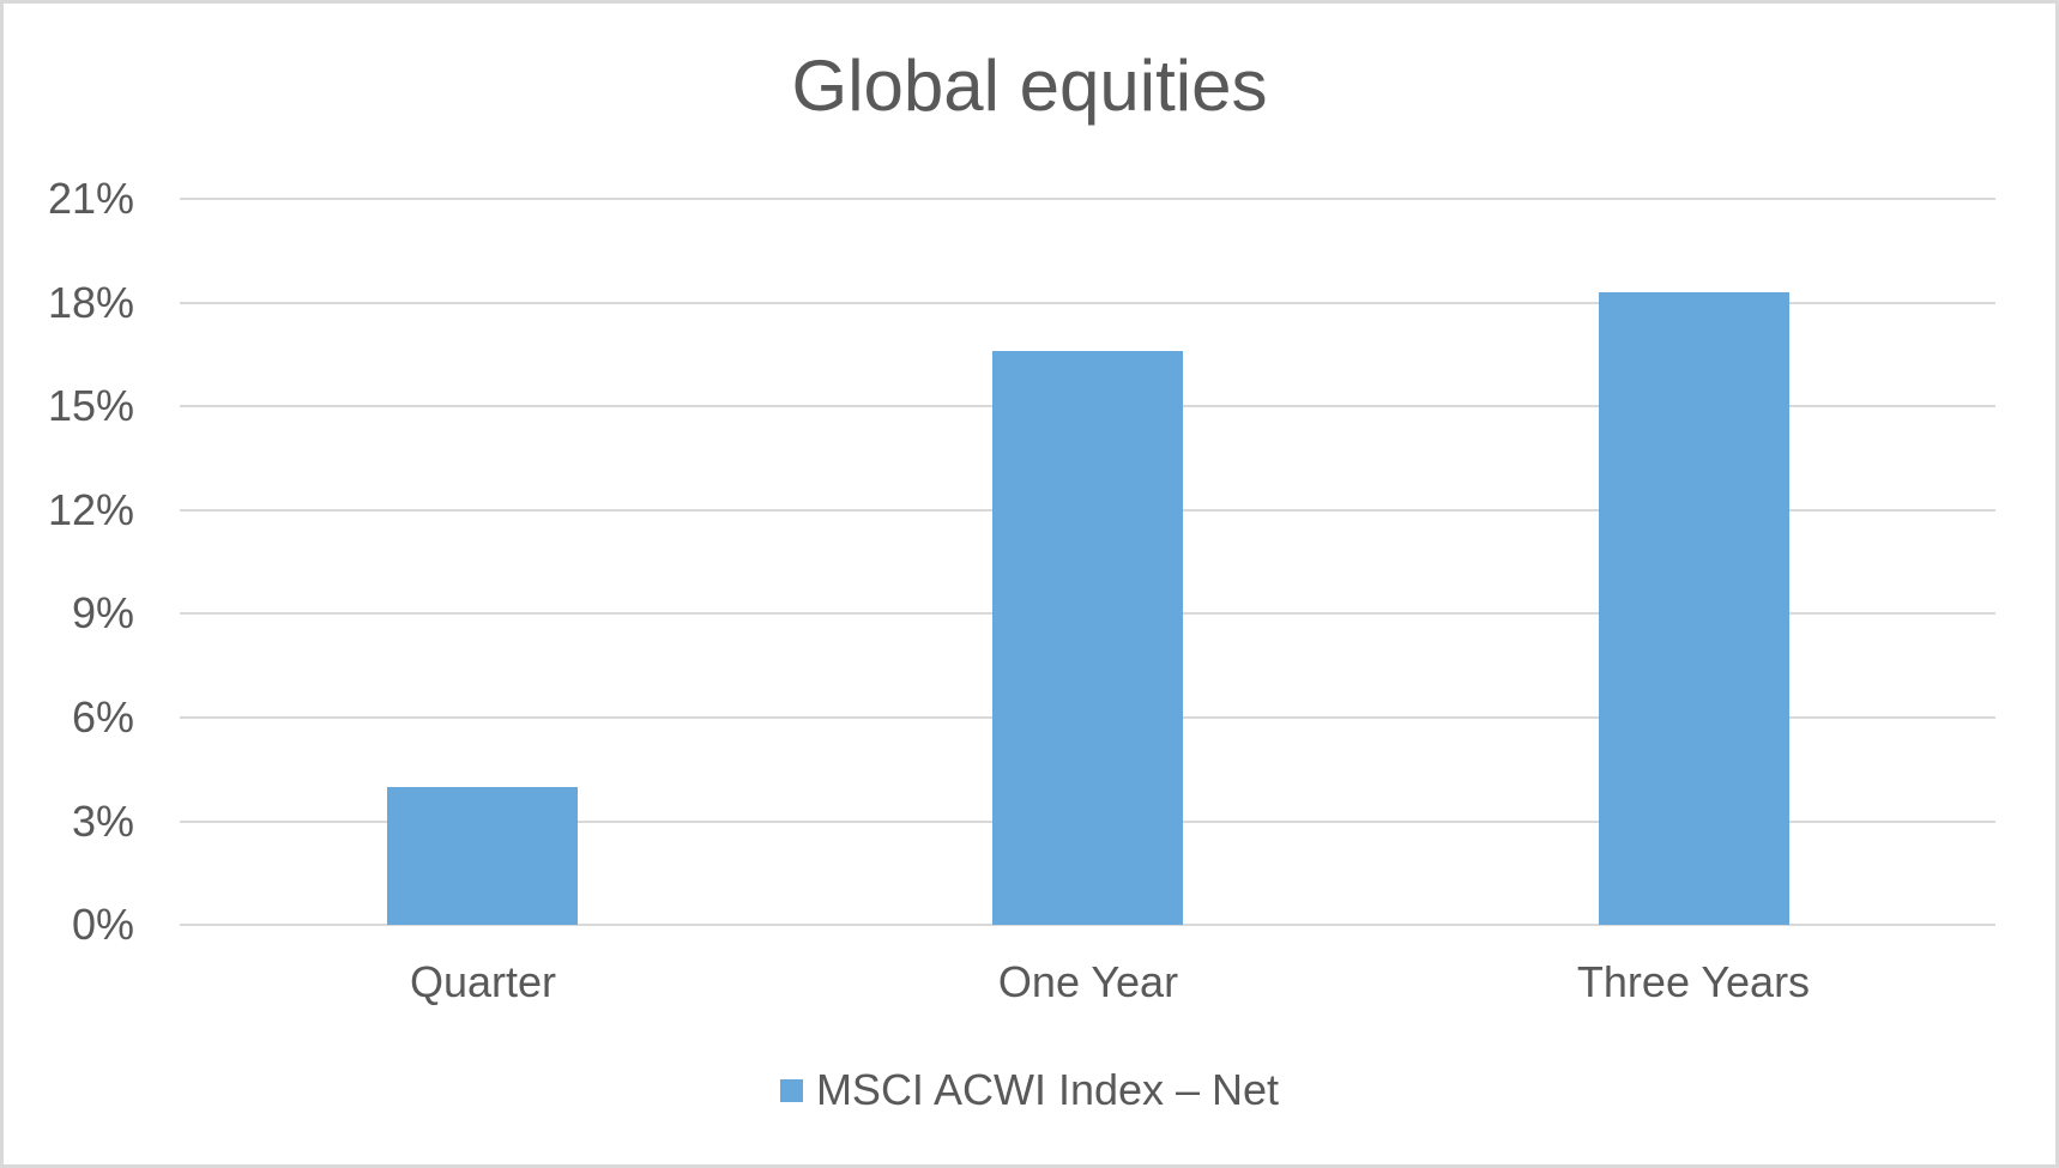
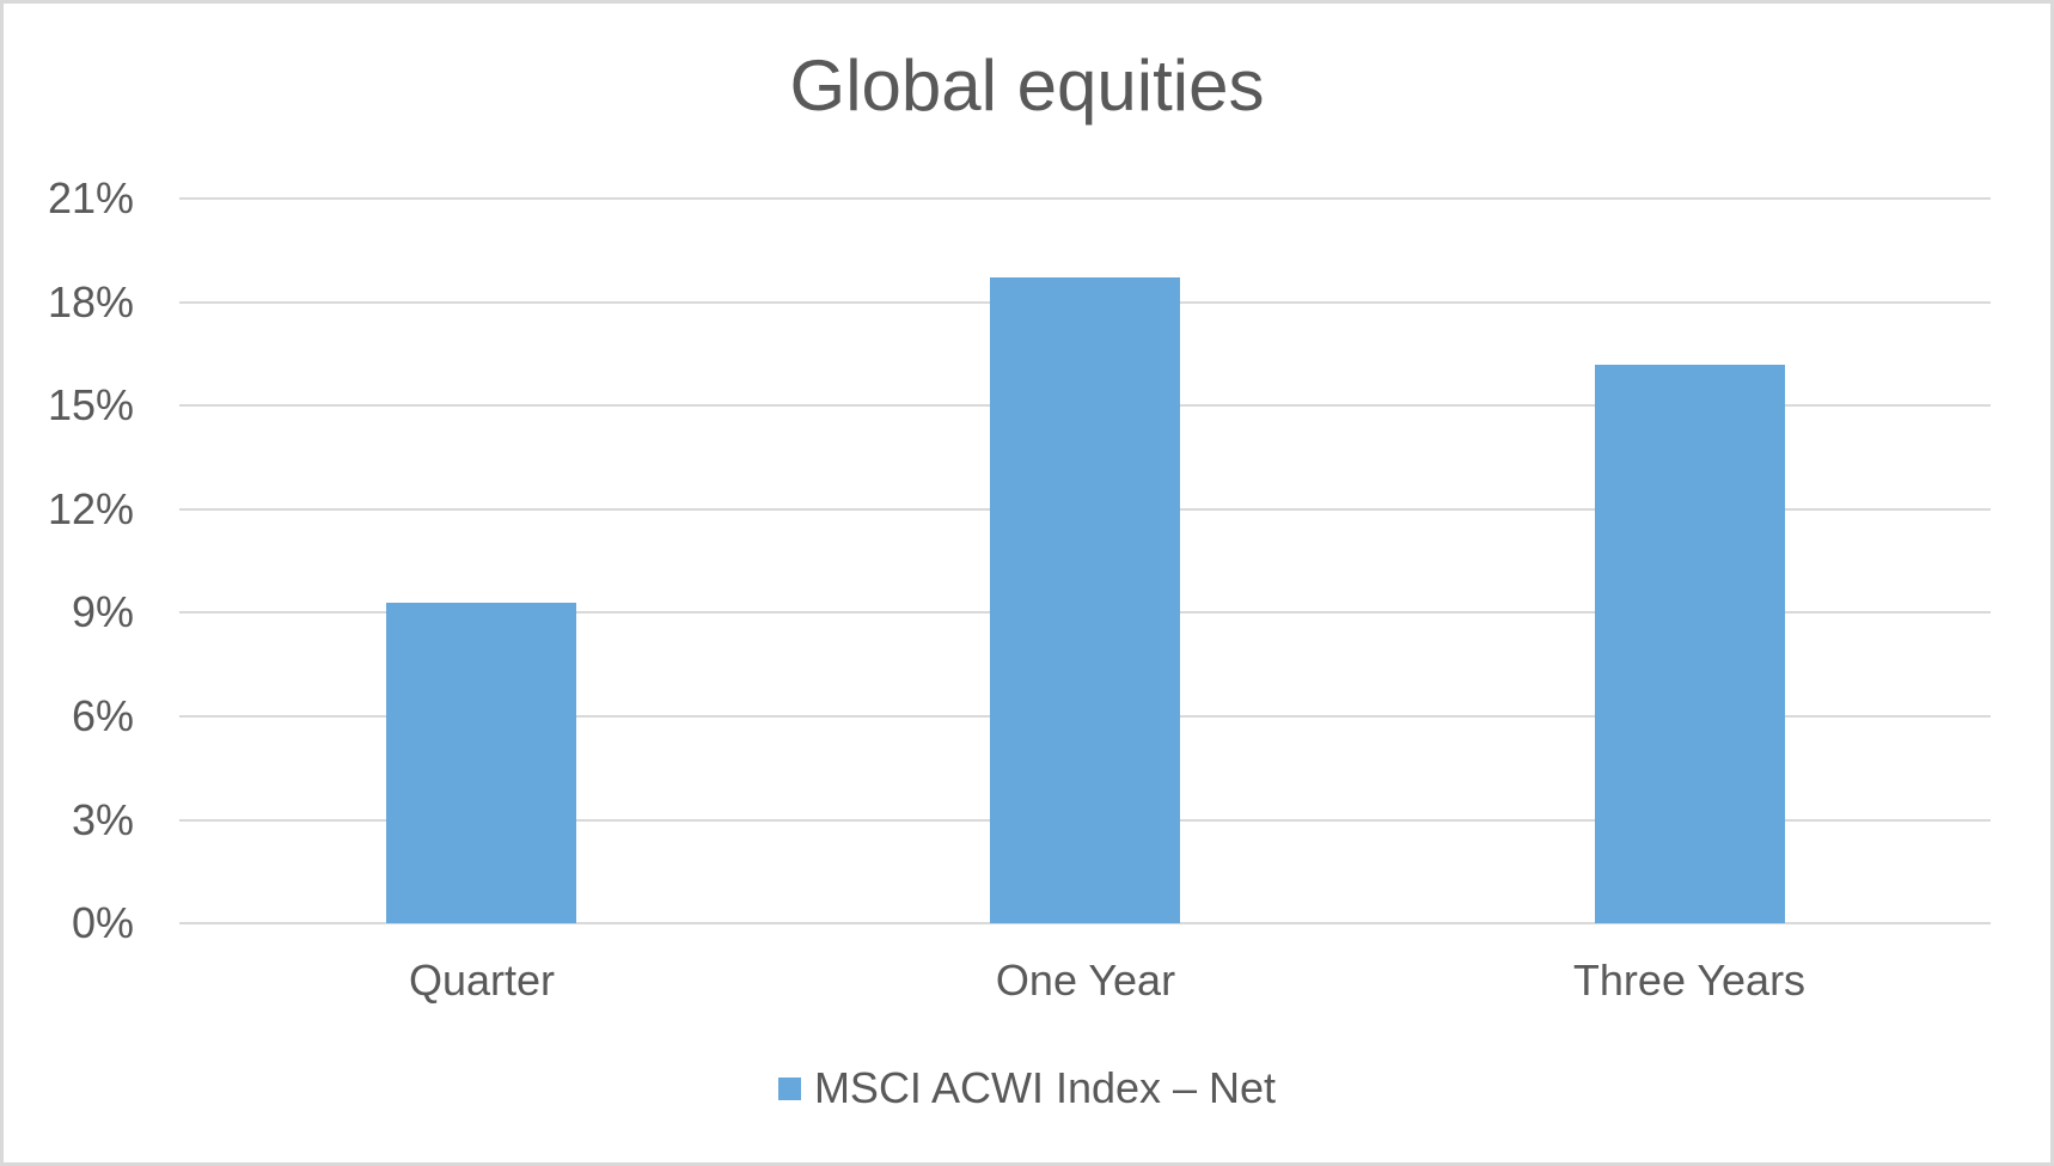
Quarter: 4.0% -> 9.3%
One Year: 16.6% -> 18.7%
Three Years: 18.3% -> 16.2%
